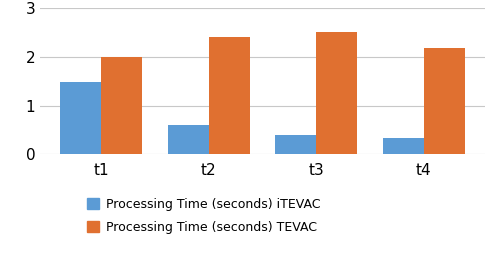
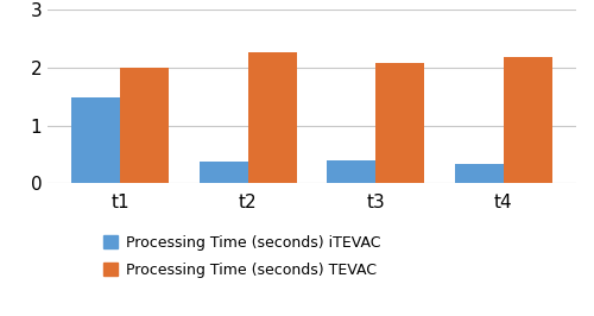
Processing Time (seconds) iTEVAC/t2: 0.60 -> 0.37
Processing Time (seconds) TEVAC/t2: 2.40 -> 2.27
Processing Time (seconds) TEVAC/t3: 2.50 -> 2.08
